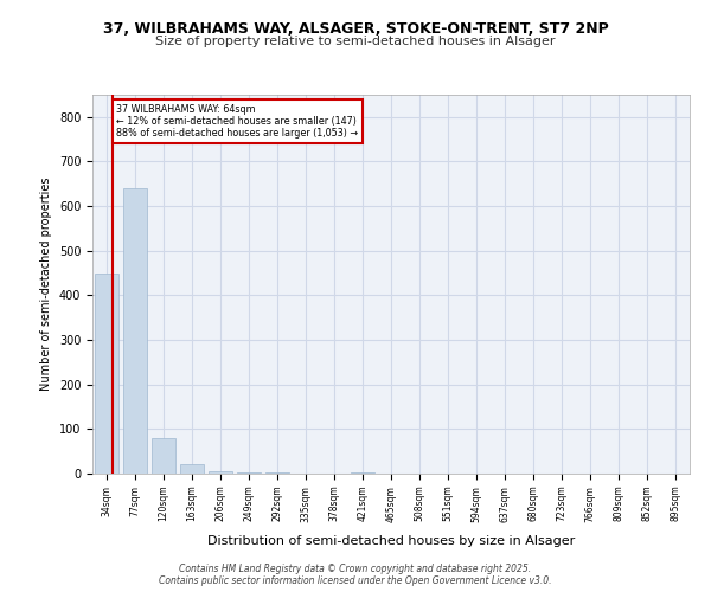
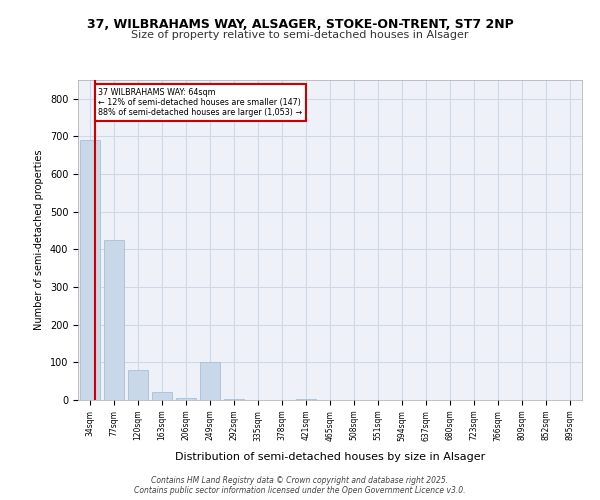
34sqm: 450 -> 690
77sqm: 640 -> 425
249sqm: 2 -> 100
